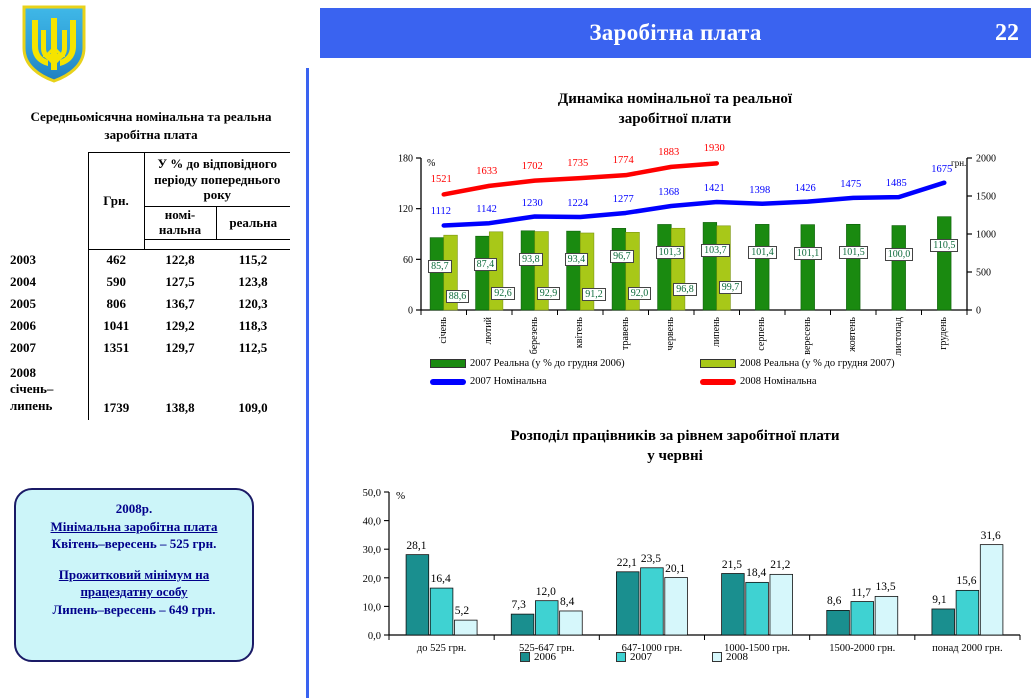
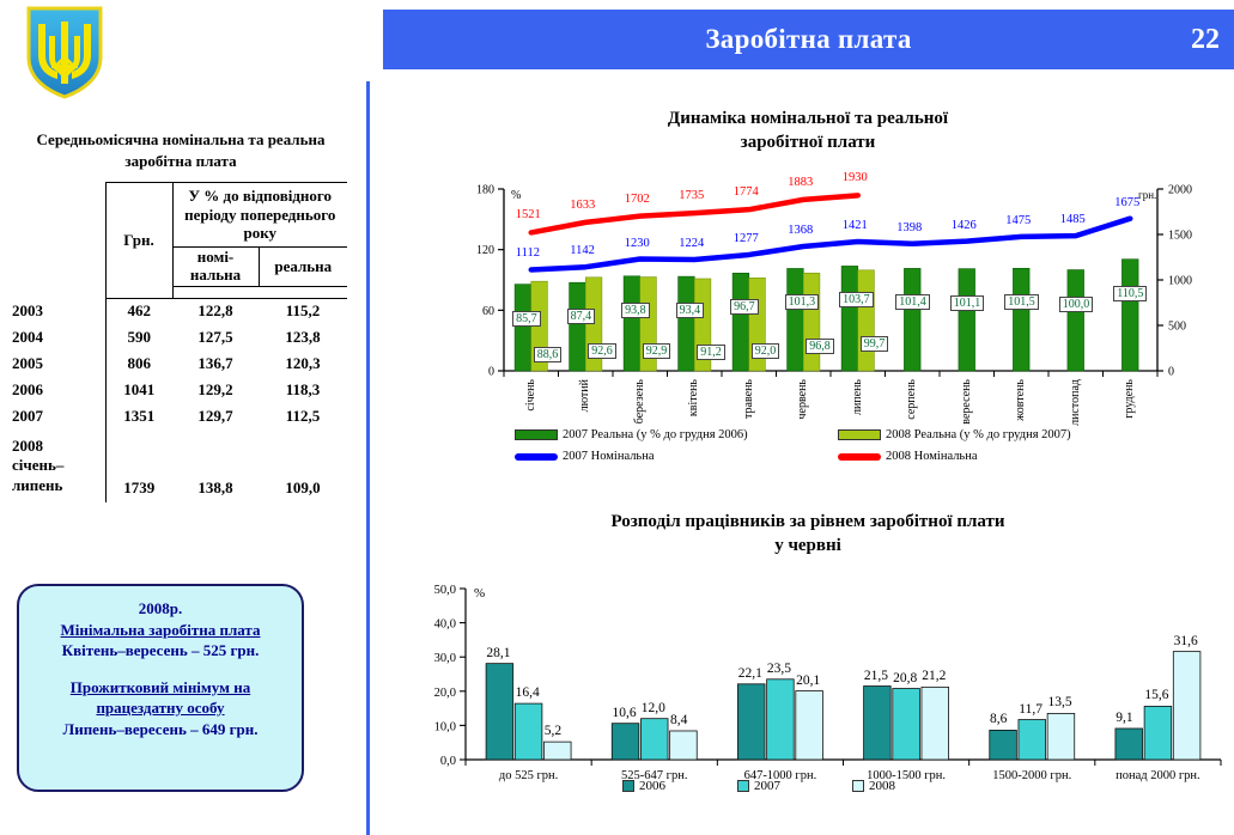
Розподіл працівників за рівнем заробітної плати у червні/2006/525-647 грн.: 7,3 -> 10,6
Розподіл працівників за рівнем заробітної плати у червні/2007/1000-1500 грн.: 18,4 -> 20,8
